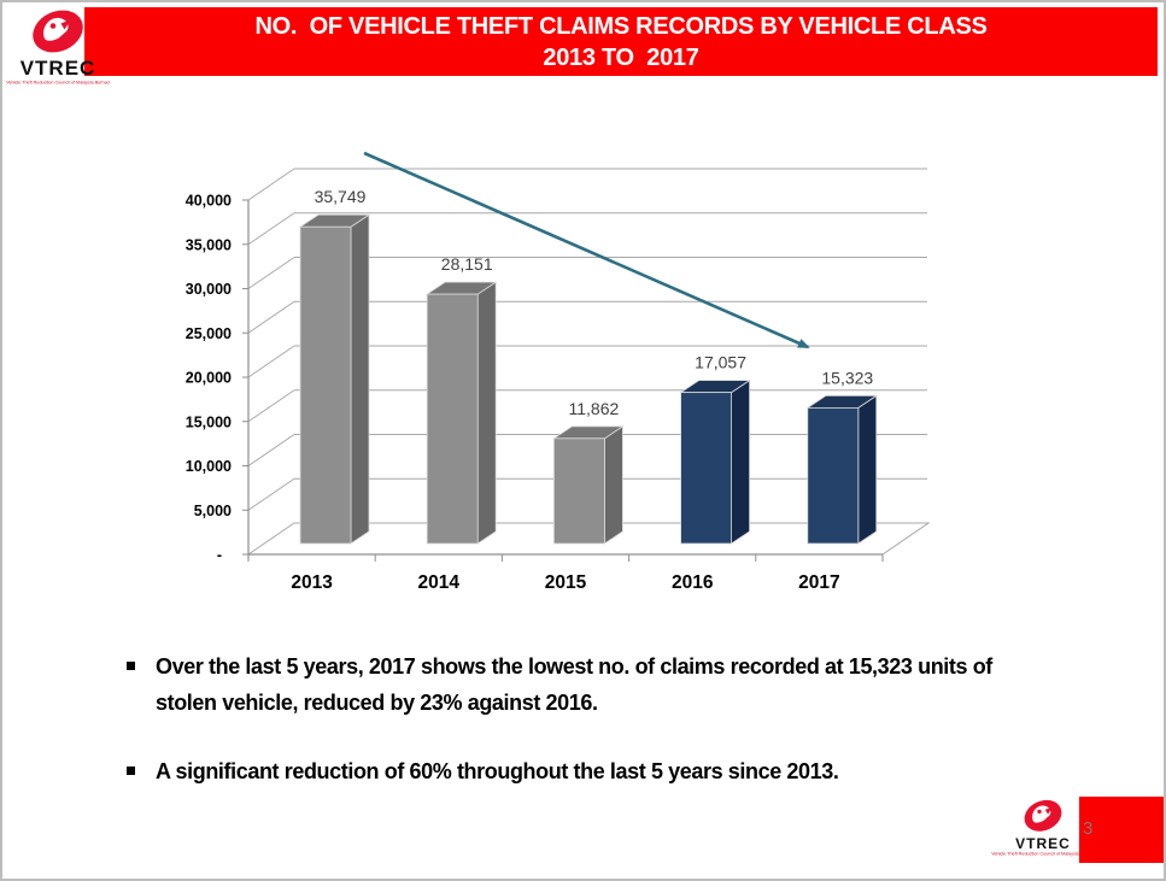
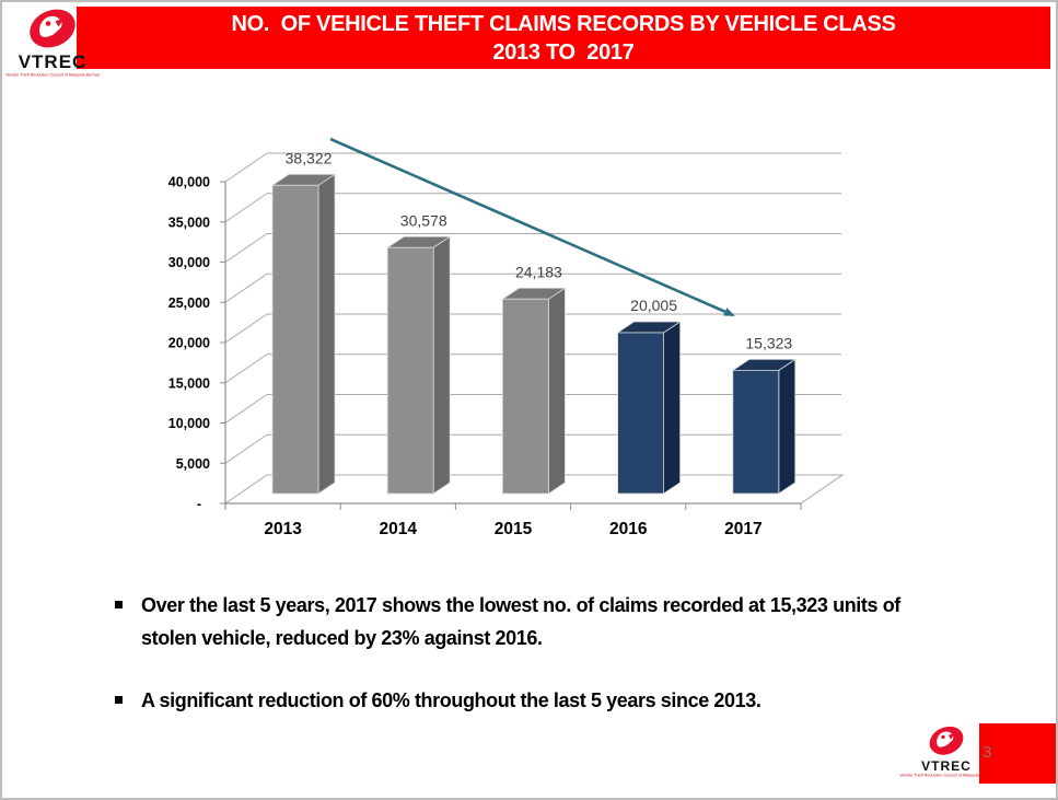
2013: 35,749 -> 38,322
2014: 28,151 -> 30,578
2015: 11,862 -> 24,183
2016: 17,057 -> 20,005
